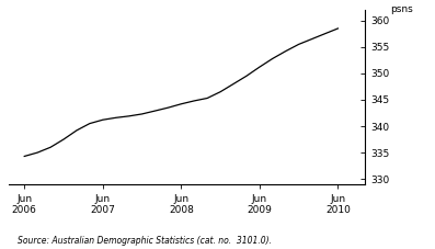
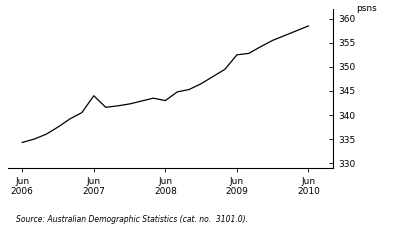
Jun 2007: 341.2 -> 344.0
Jun 2008: 344.2 -> 343.0
Jun 2009: 351.2 -> 352.5
